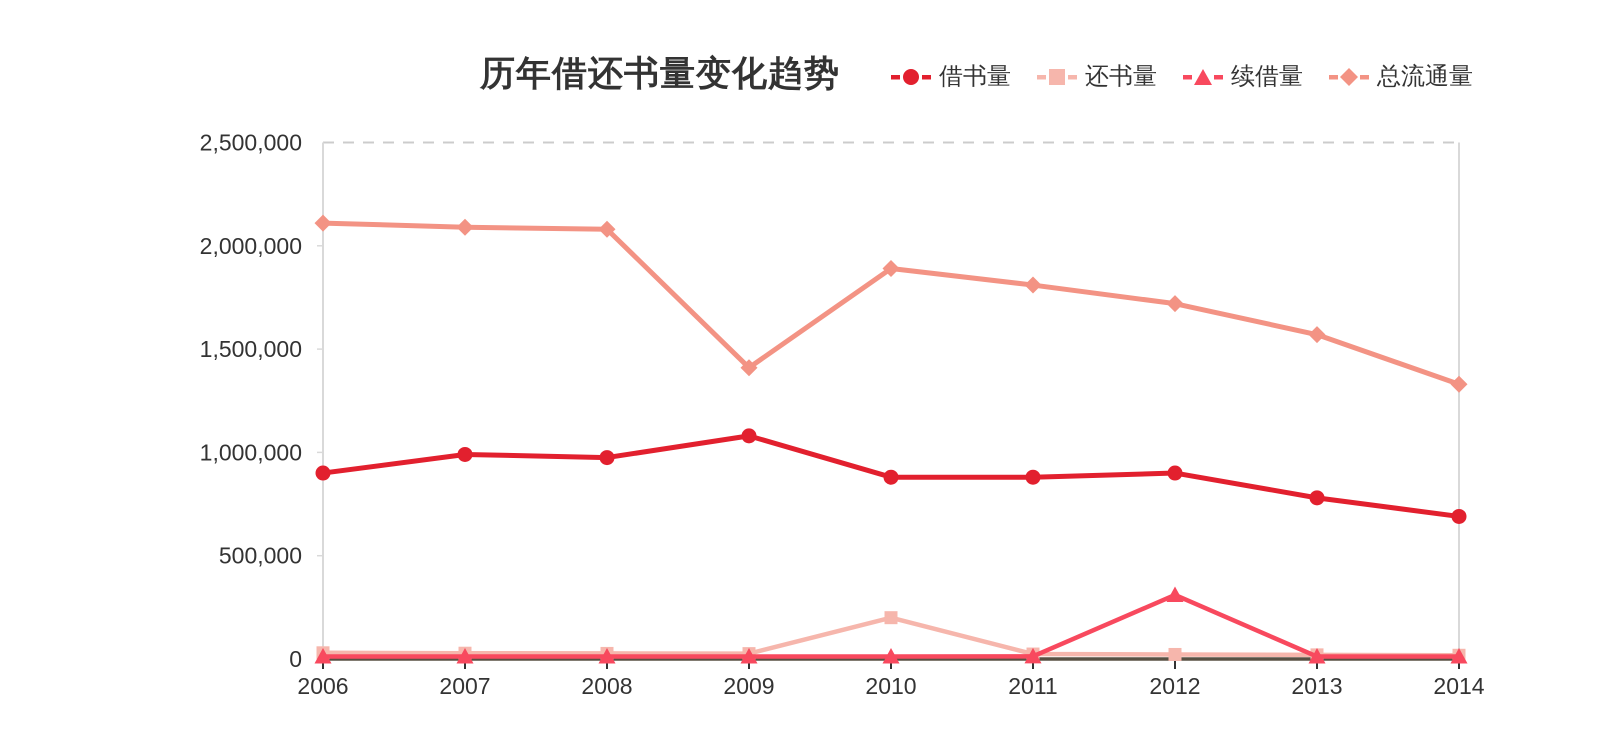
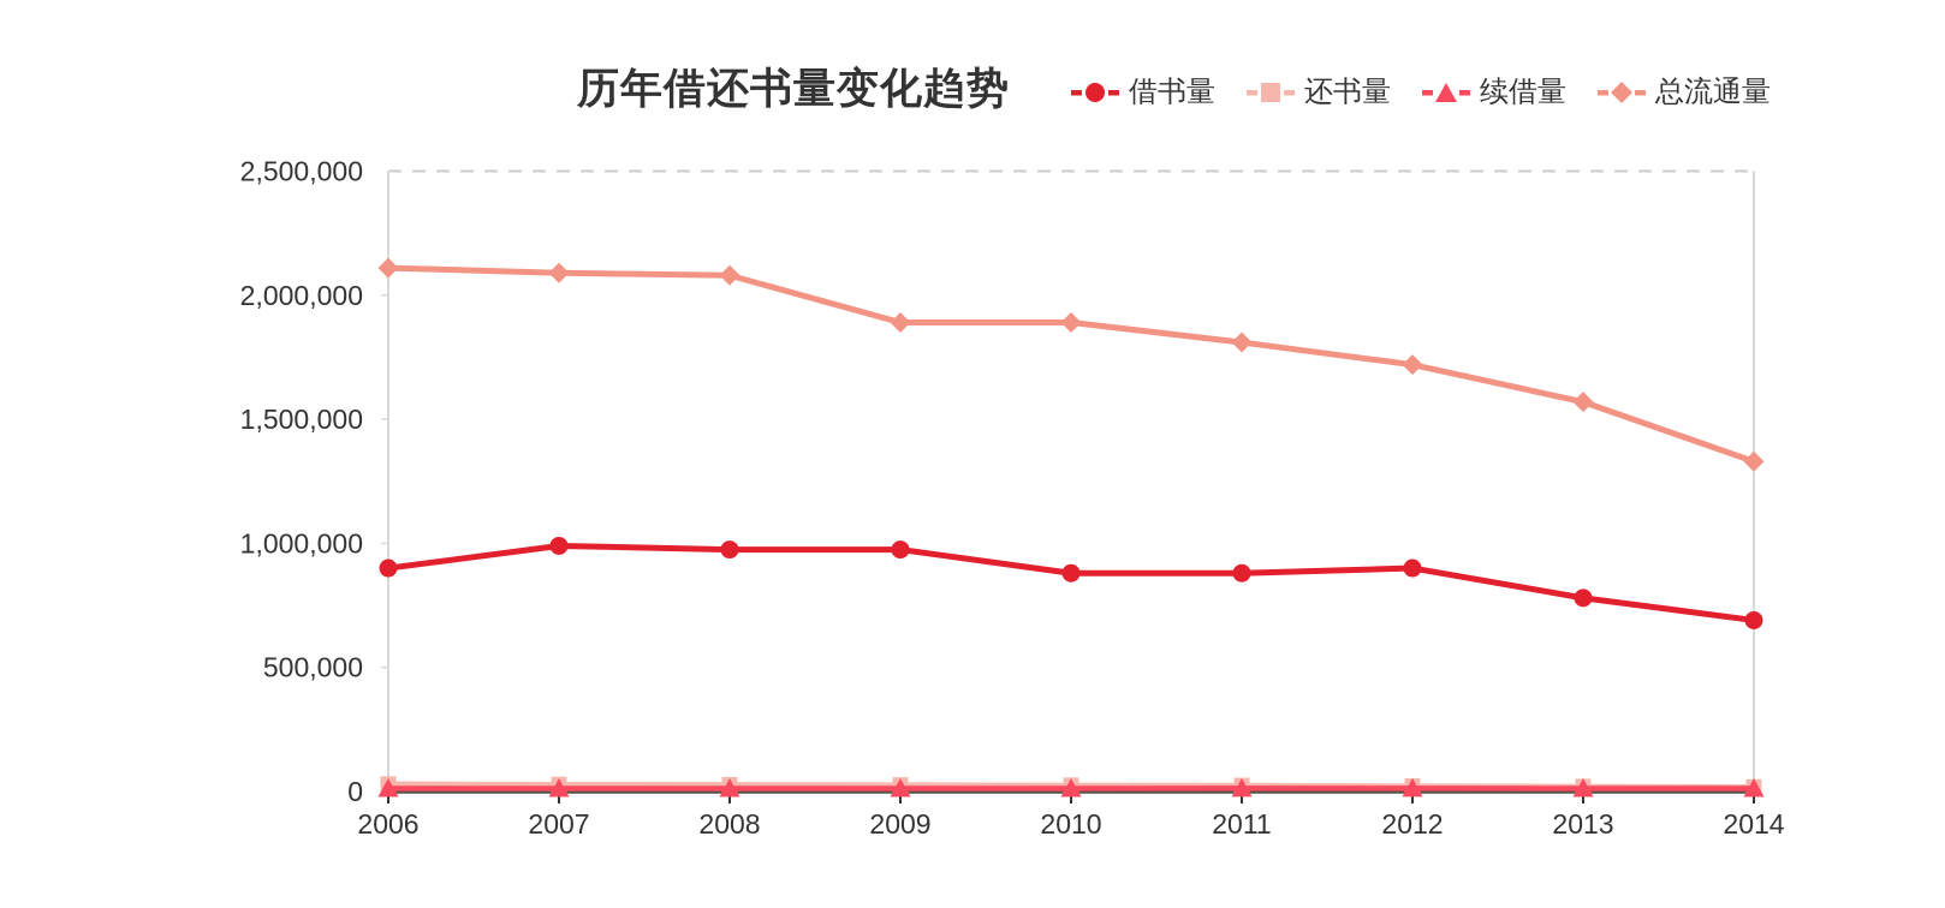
借书量/2009: 1080000 -> 980000
总流通量/2009: 1410000 -> 1890000
还书量/2010: 200000 -> 20000
续借量/2012: 310000 -> 10000
